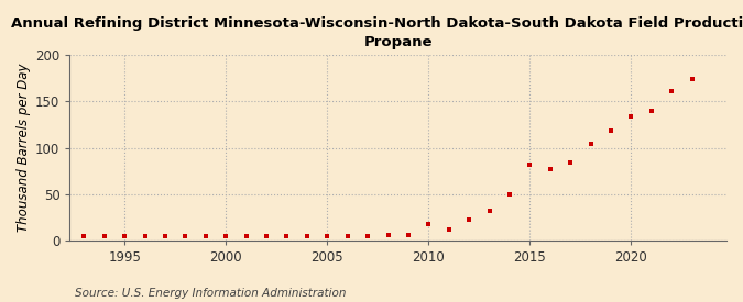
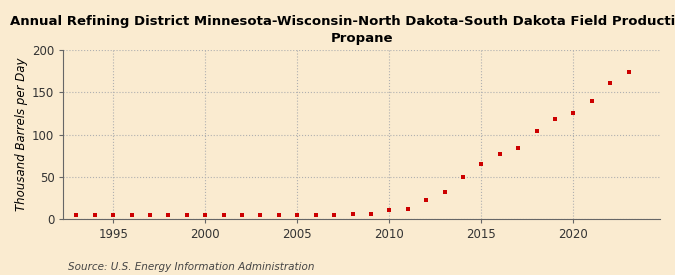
2010: 18 -> 10
2015: 82 -> 65
2020: 134 -> 125
